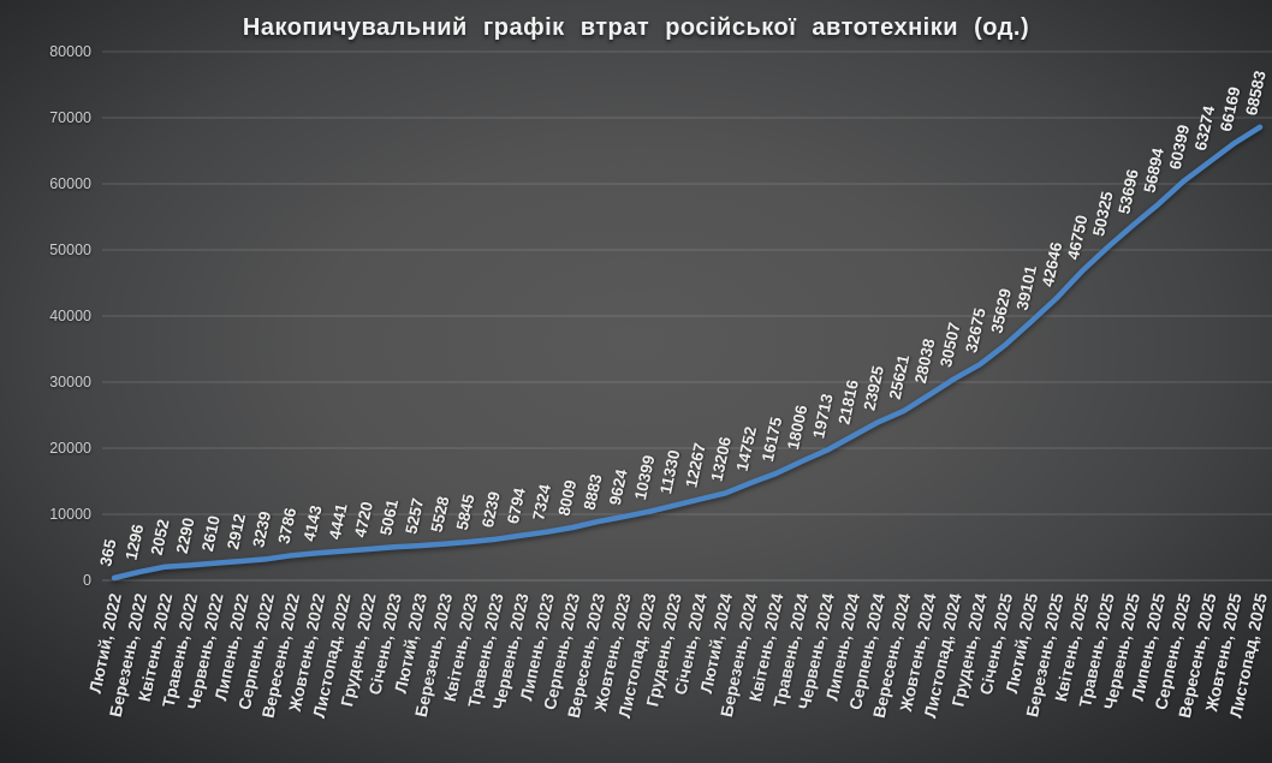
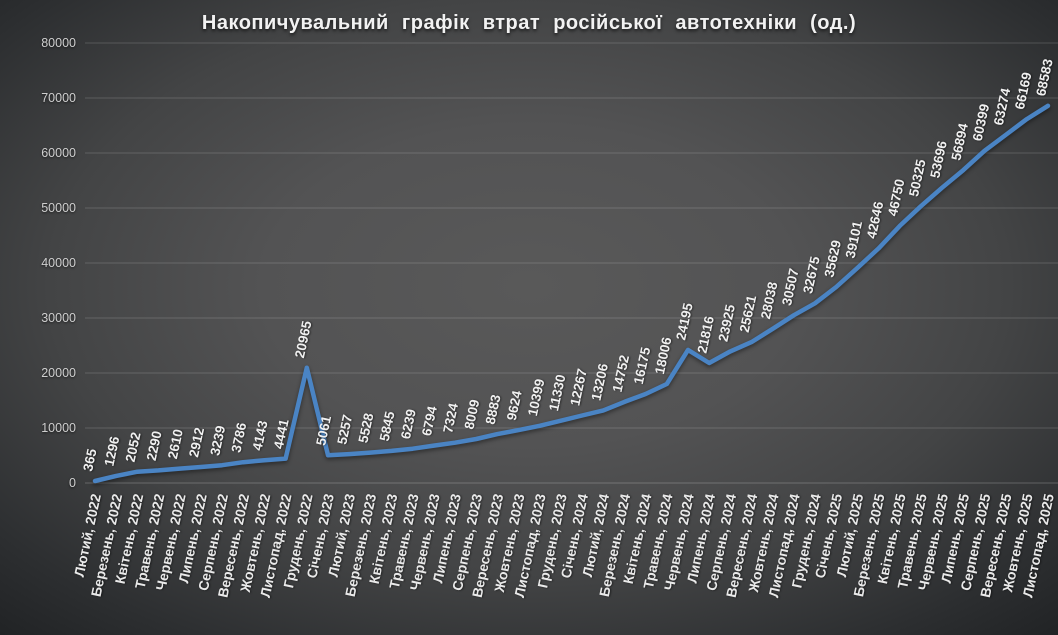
Грудень, 2022: 4720 -> 20965
Червень, 2024: 19713 -> 24195
